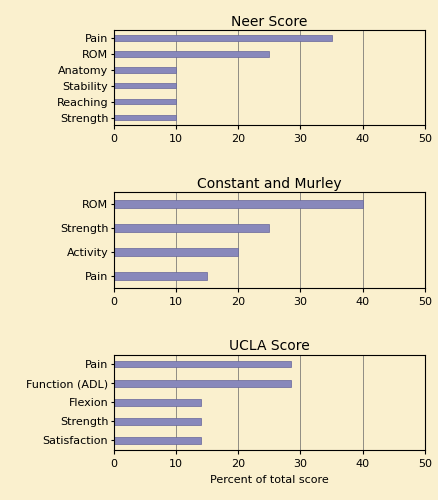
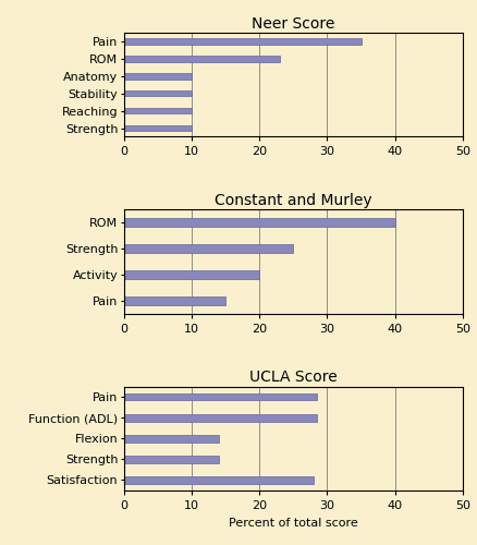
Neer Score/ROM: 25 -> 23
UCLA Score/Satisfaction: 14.0 -> 28.0
